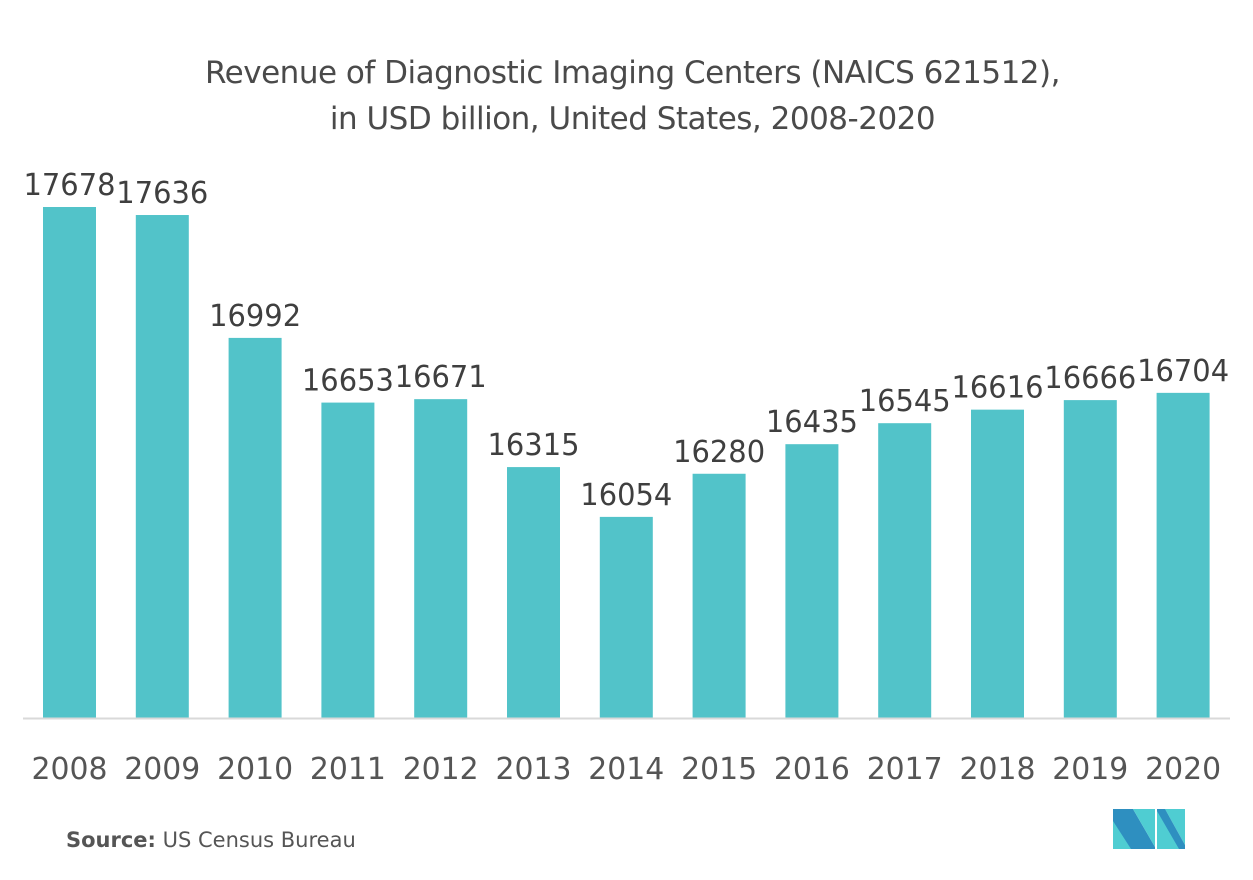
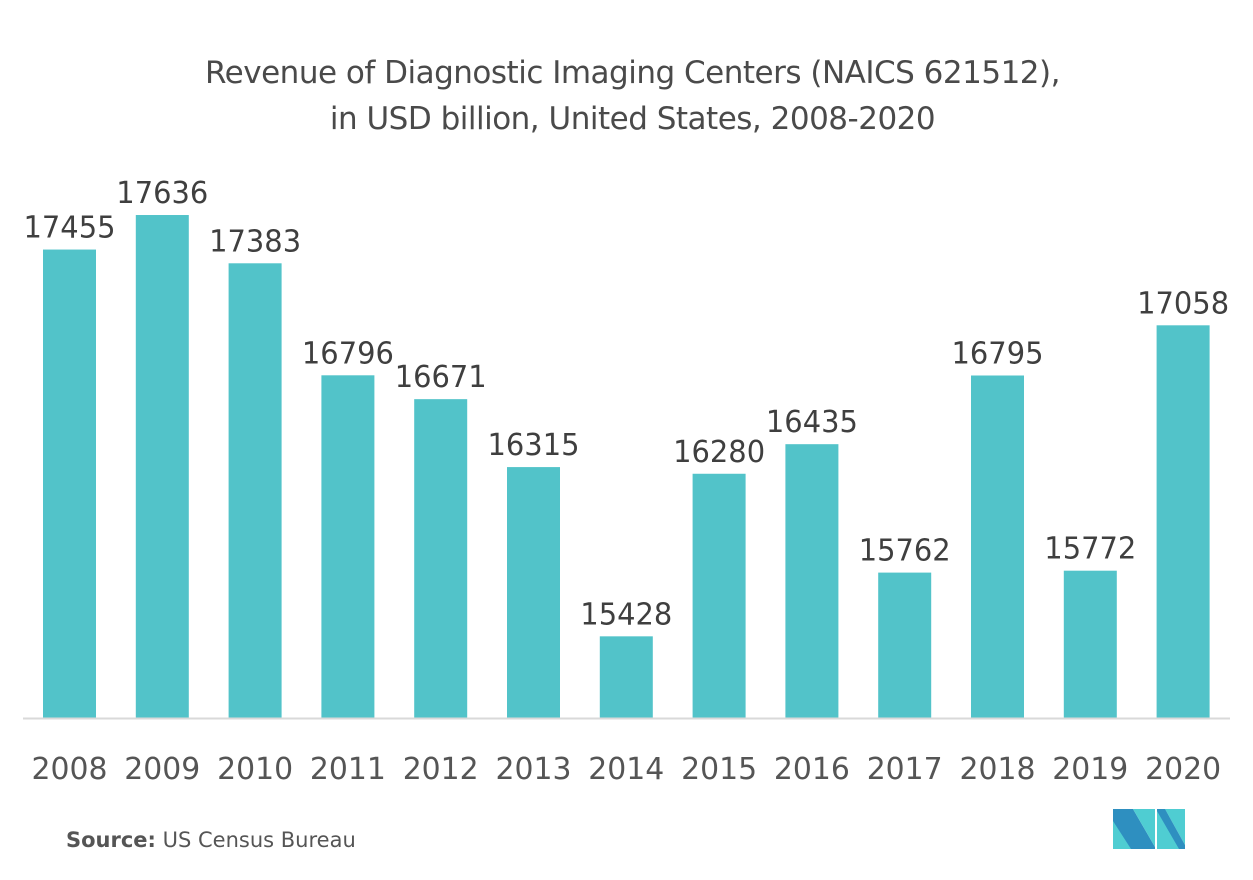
2008: 17678 -> 17455
2010: 16992 -> 17383
2011: 16653 -> 16796
2014: 16054 -> 15428
2017: 16545 -> 15762
2018: 16616 -> 16795
2019: 16666 -> 15772
2020: 16704 -> 17058
